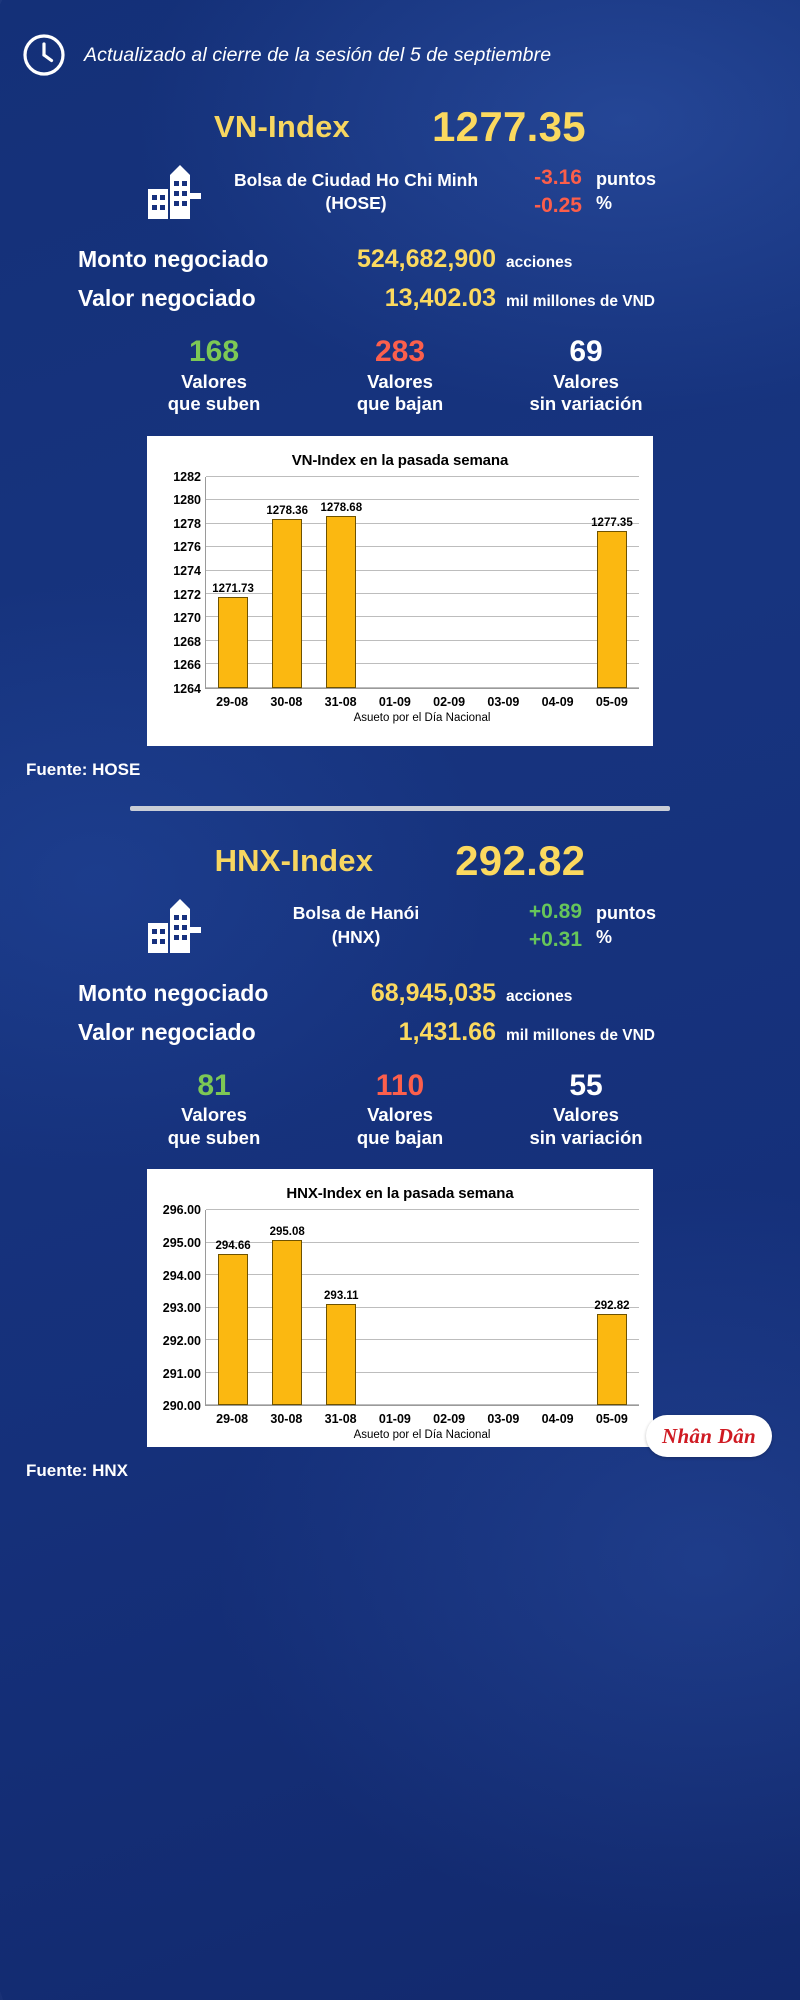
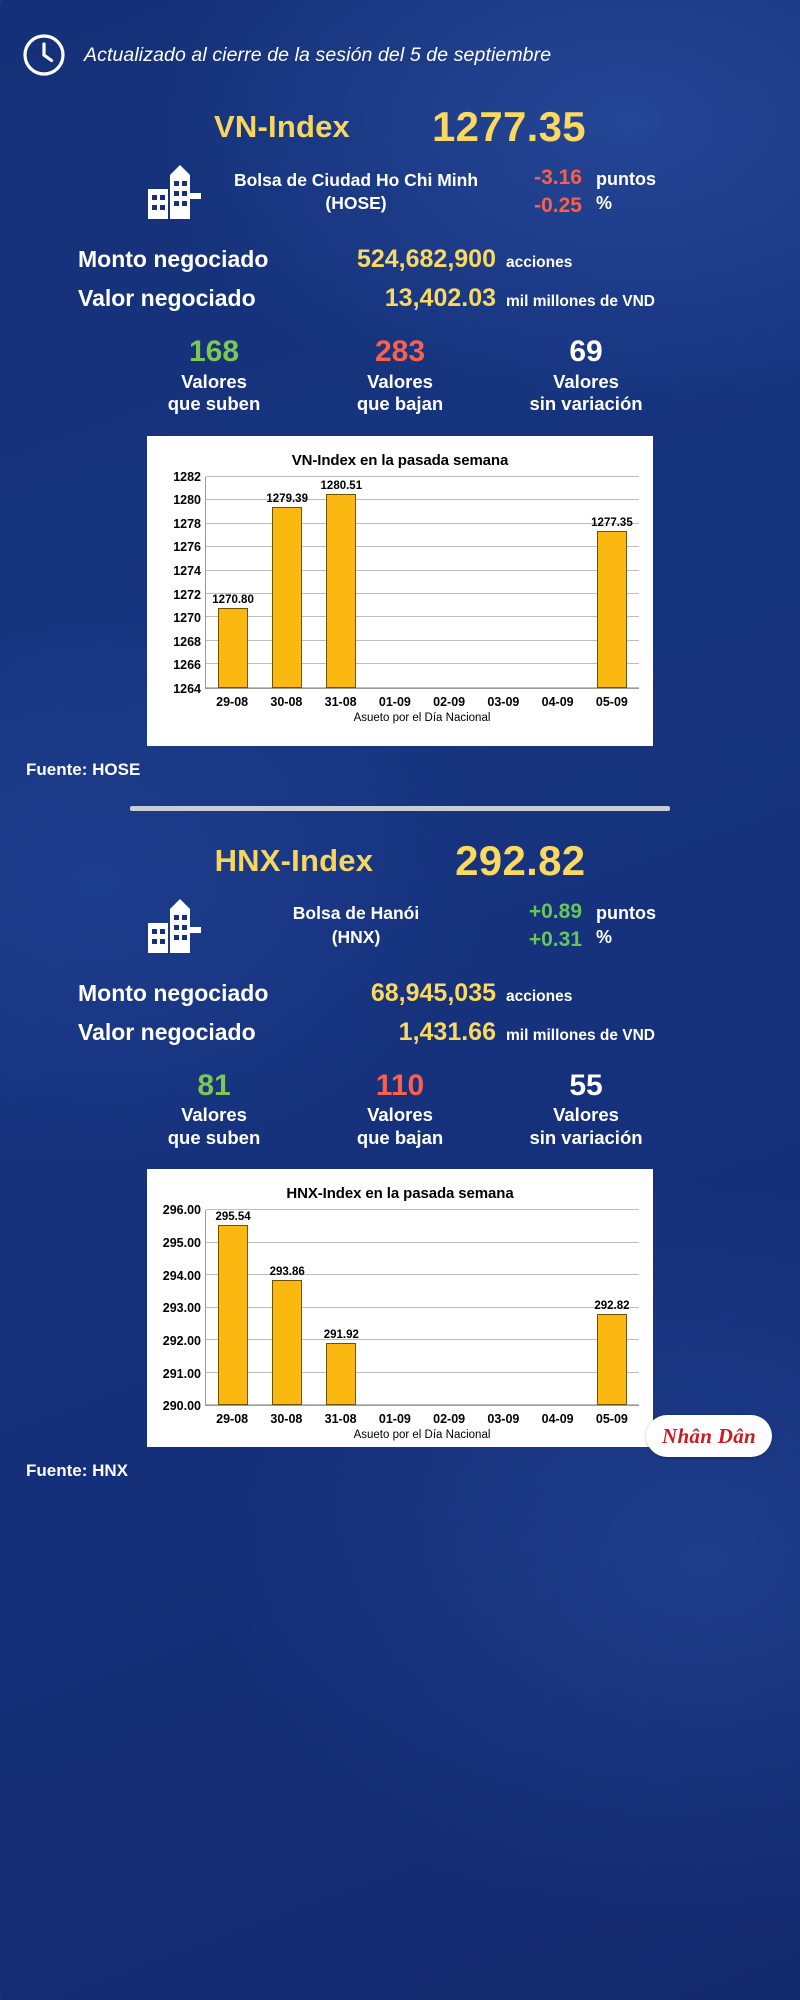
VN-Index en la pasada semana/29-08: 1271.73 -> 1270.80
VN-Index en la pasada semana/30-08: 1278.36 -> 1279.39
VN-Index en la pasada semana/31-08: 1278.68 -> 1280.51
HNX-Index en la pasada semana/29-08: 294.66 -> 295.54
HNX-Index en la pasada semana/30-08: 295.08 -> 293.86
HNX-Index en la pasada semana/31-08: 293.11 -> 291.92
